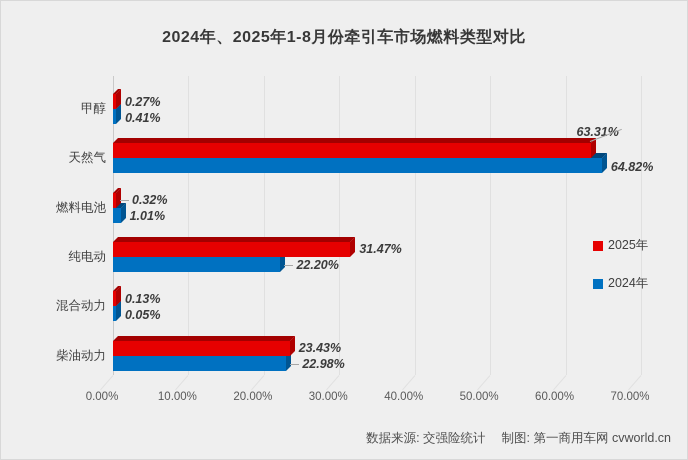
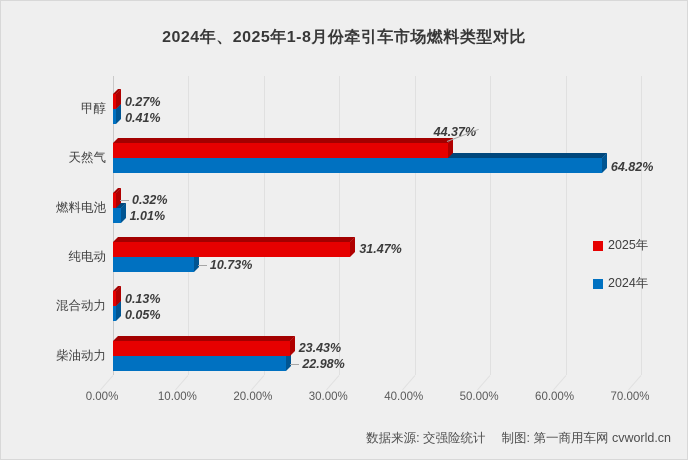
2025年/天然气: 63.31% -> 44.37%
2024年/纯电动: 22.20% -> 10.73%
